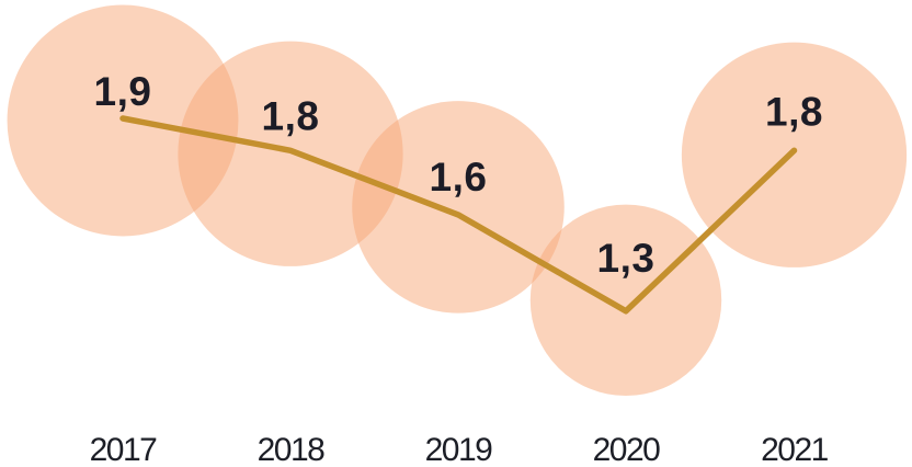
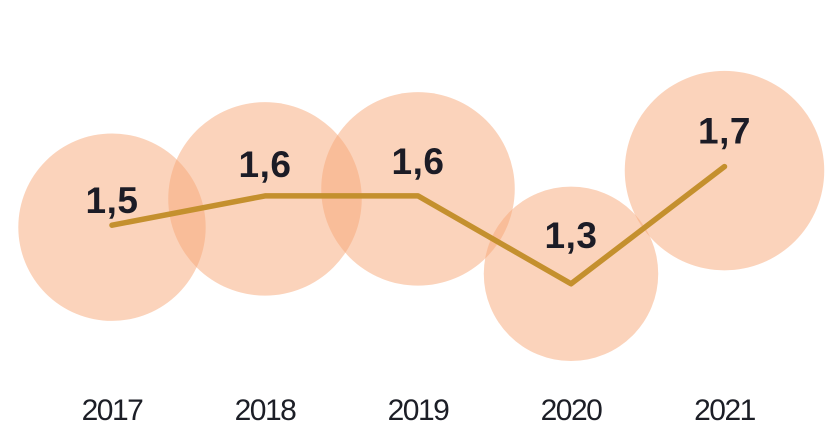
2017: 1,9 -> 1,5
2018: 1,8 -> 1,6
2021: 1,8 -> 1,7
